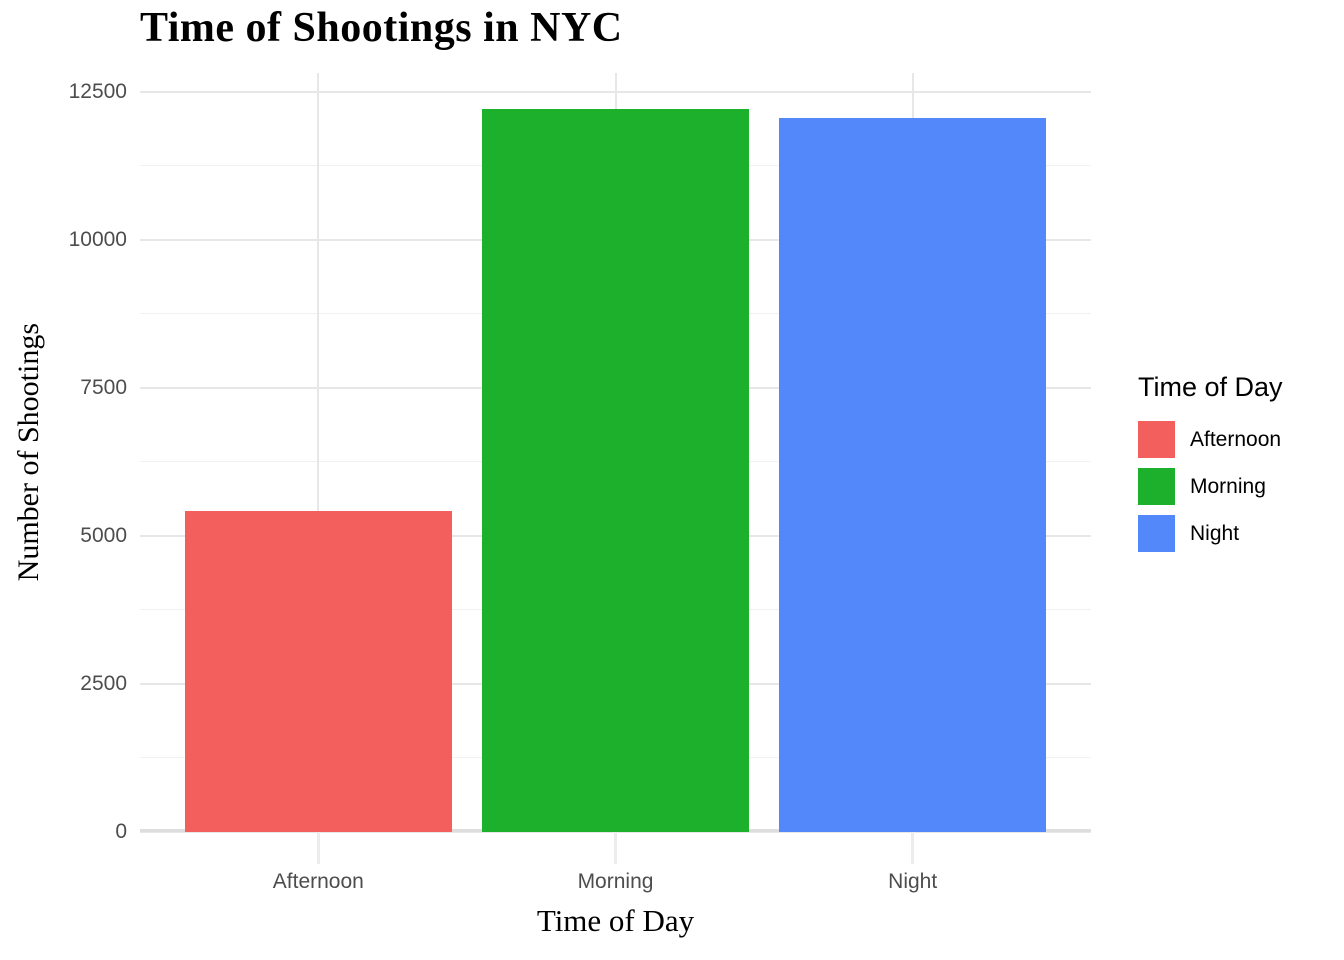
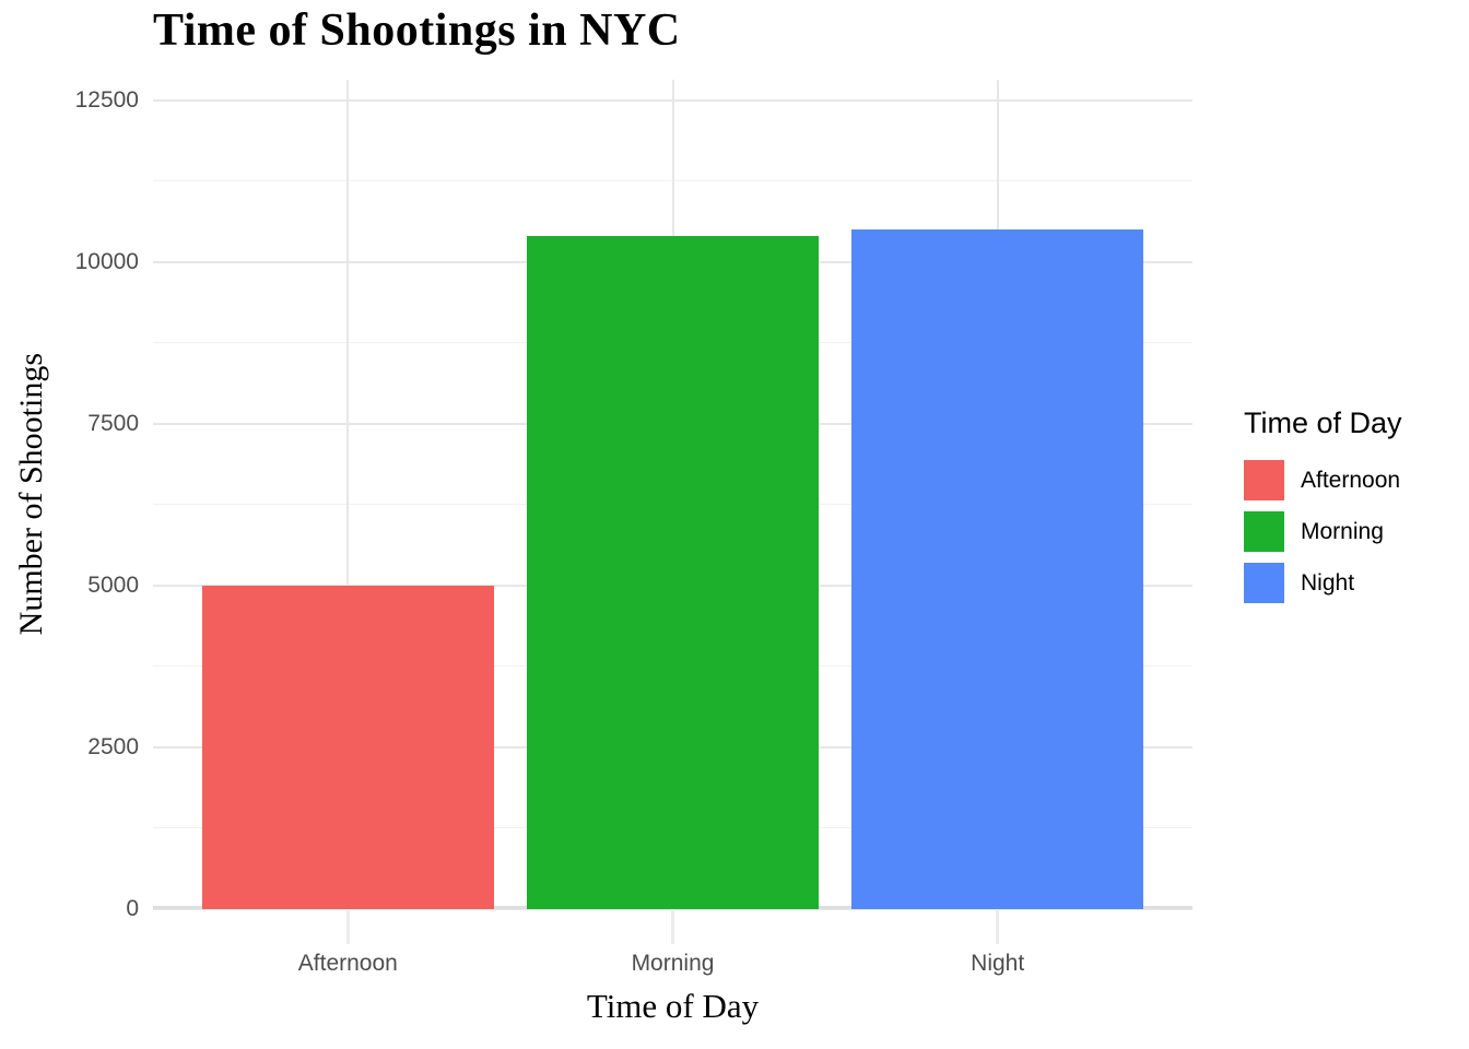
Afternoon: 5400 -> 5000
Morning: 12200 -> 10400
Night: 12100 -> 10500
